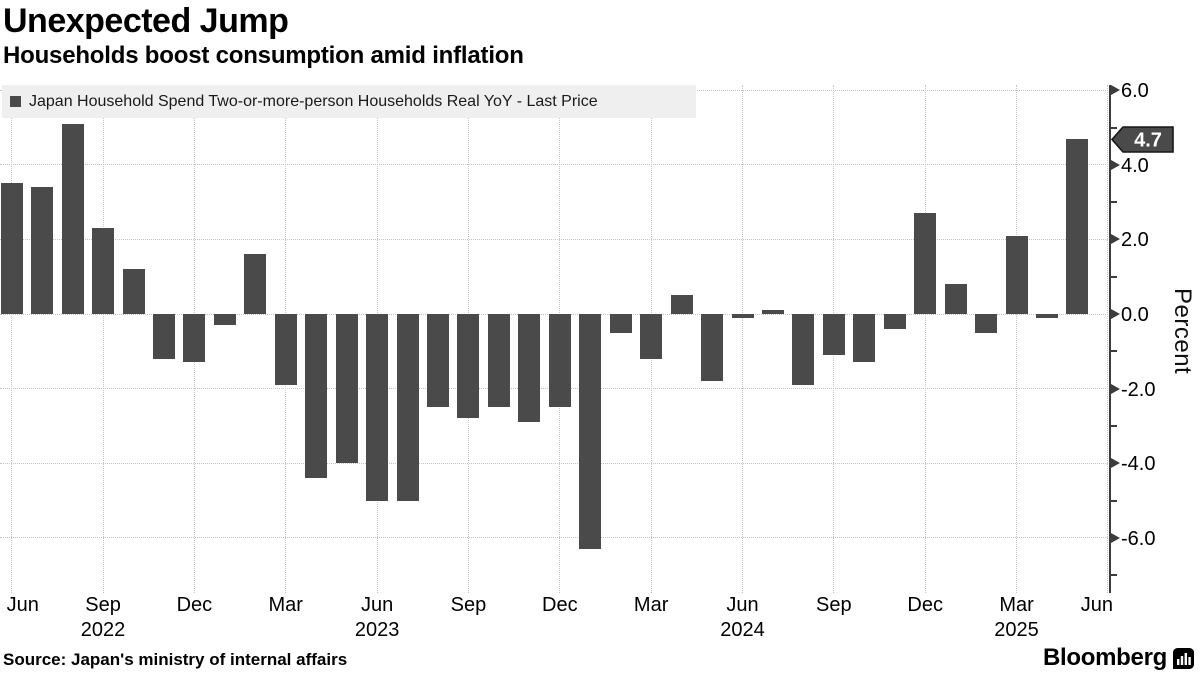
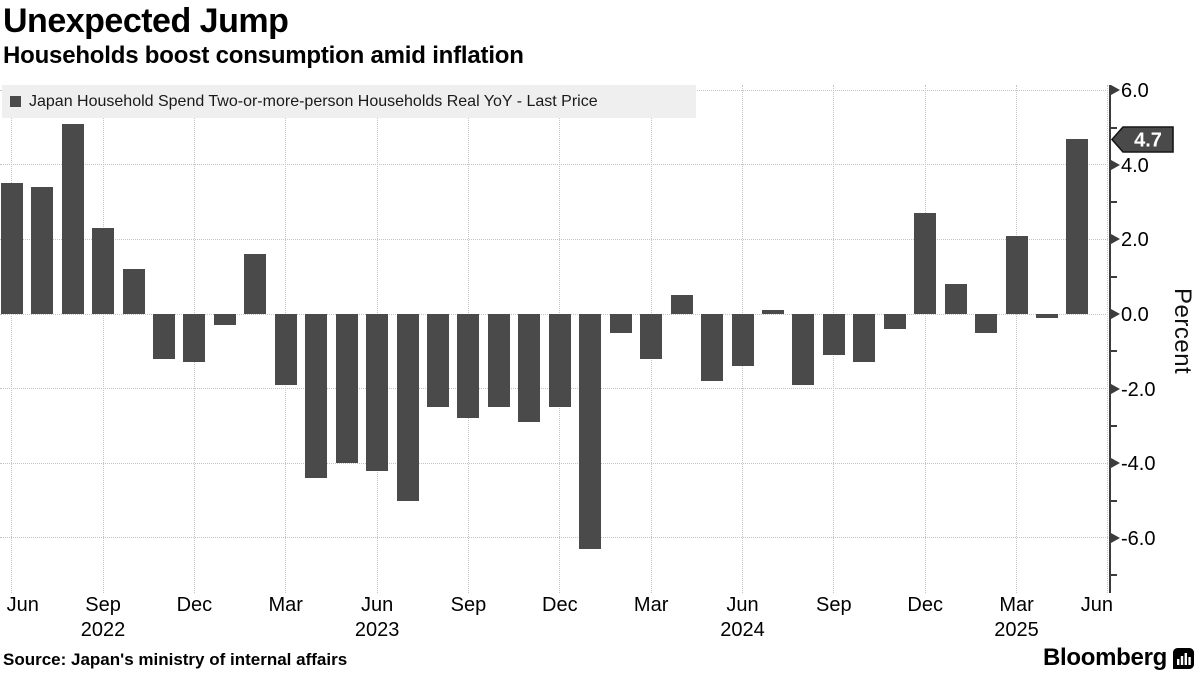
Jun 2023: -5.0 -> -4.2
Jun 2024: -0.1 -> -1.4
